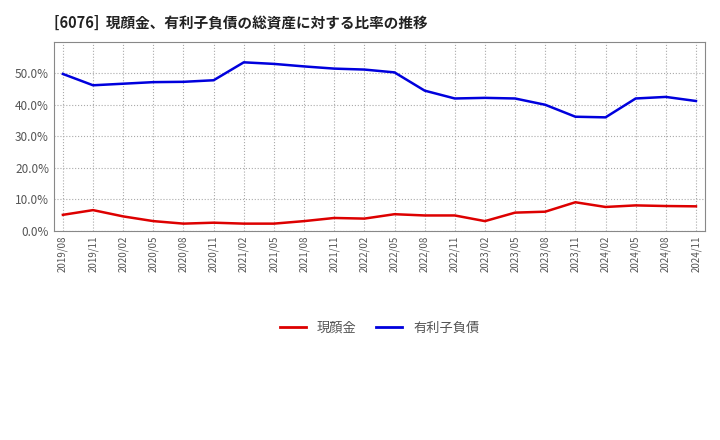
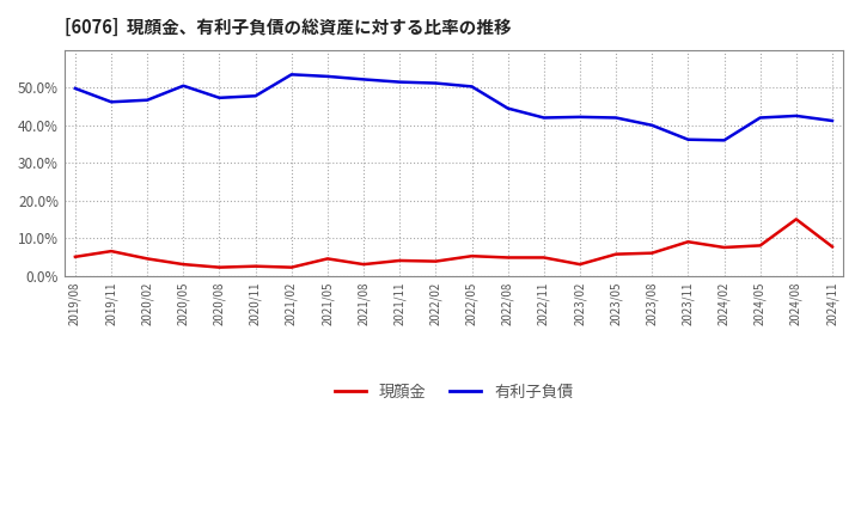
有利子負債/2020/05: 47.2% -> 50.5%
現顔金/2021/05: 2.2% -> 4.5%
現顔金/2024/08: 7.8% -> 15.0%
